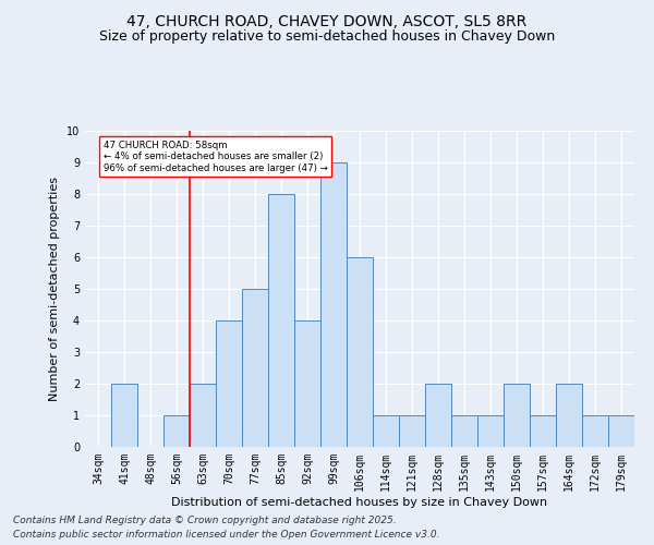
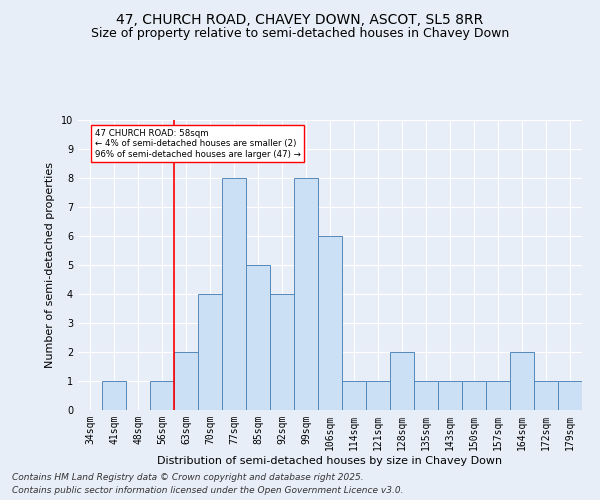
41sqm: 2 -> 1
77sqm: 5 -> 8
85sqm: 8 -> 5
99sqm: 9 -> 8
150sqm: 2 -> 1
